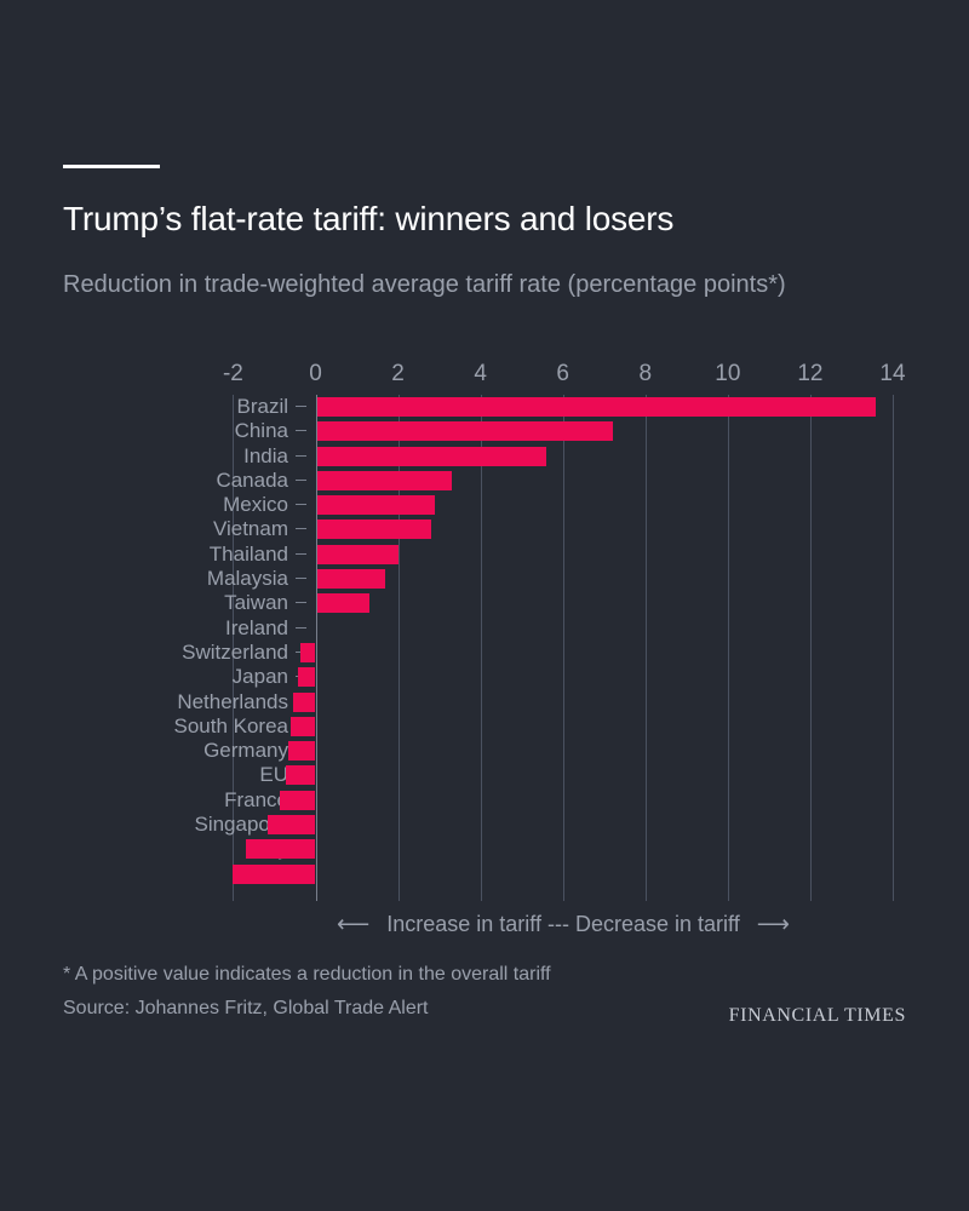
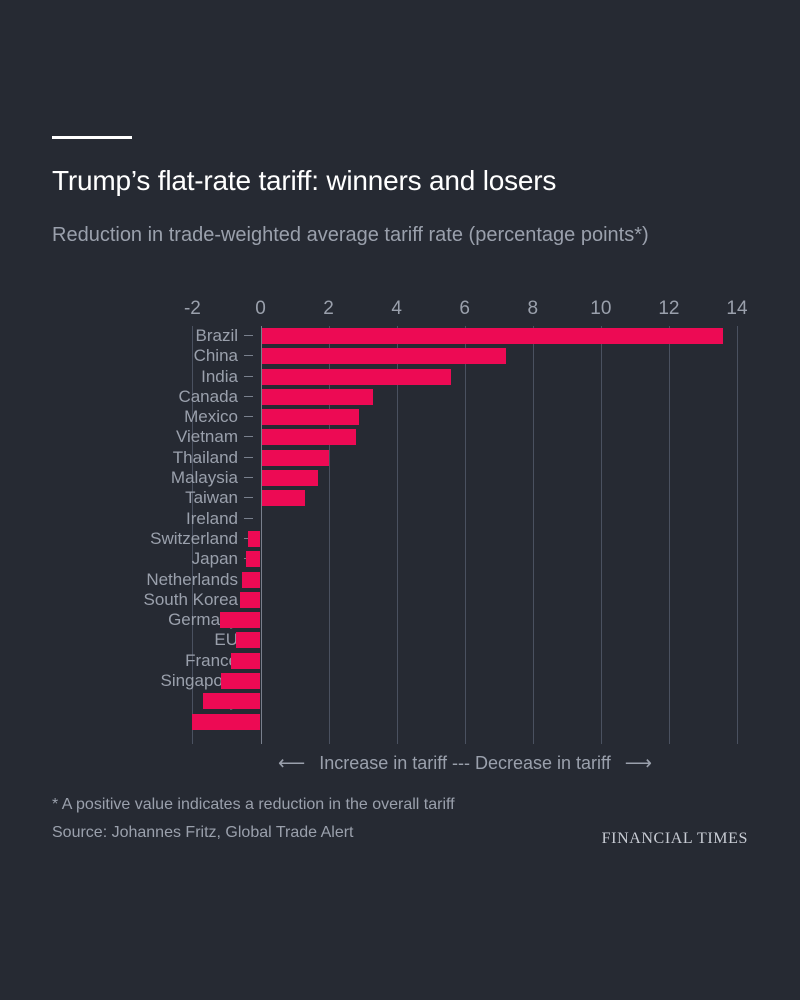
Germany: -0.7 -> -1.2
